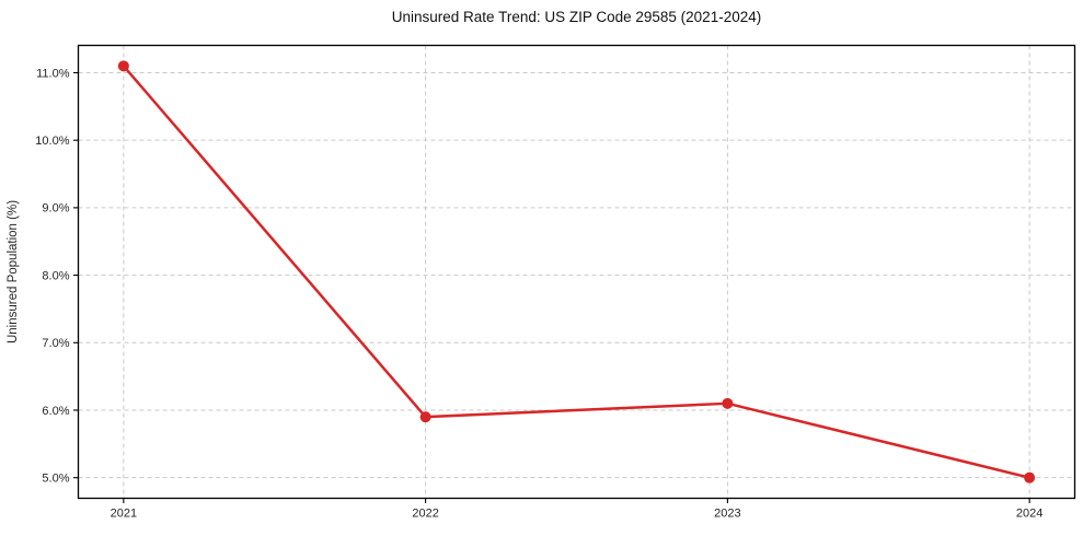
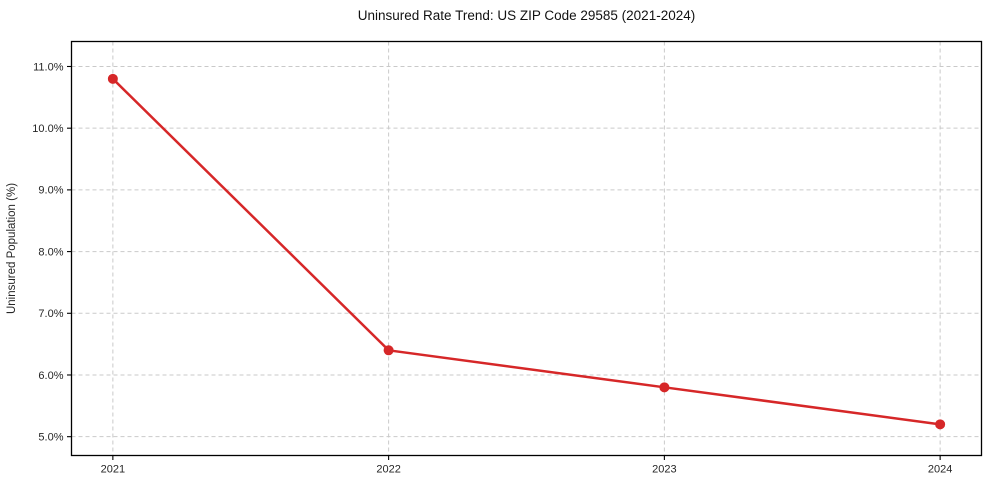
2021: 11.1% -> 10.8%
2022: 5.9% -> 6.4%
2023: 6.1% -> 5.8%
2024: 5.0% -> 5.2%
